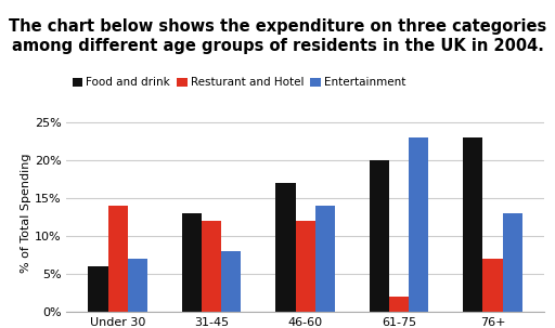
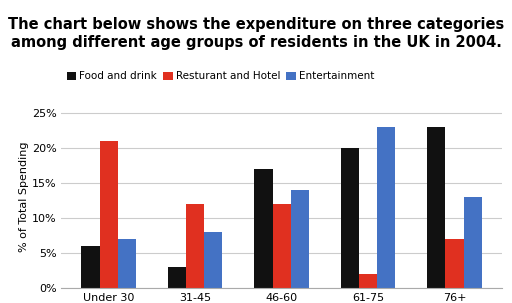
Resturant and Hotel/Under 30: 14% -> 21%
Food and drink/31-45: 13% -> 3%
